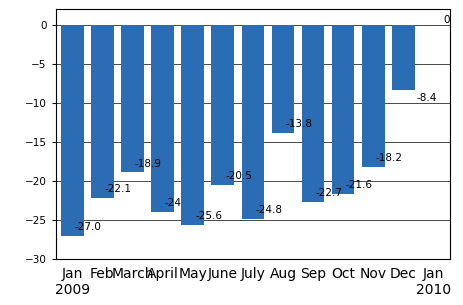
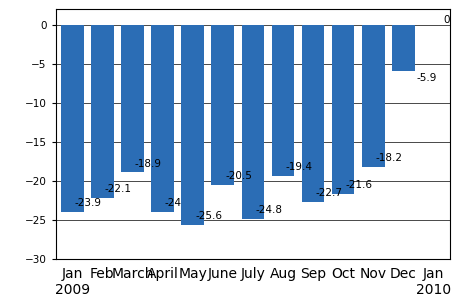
Jan 2009: -27.0 -> -23.9
Aug: -13.8 -> -19.4
Dec: -8.4 -> -5.9
